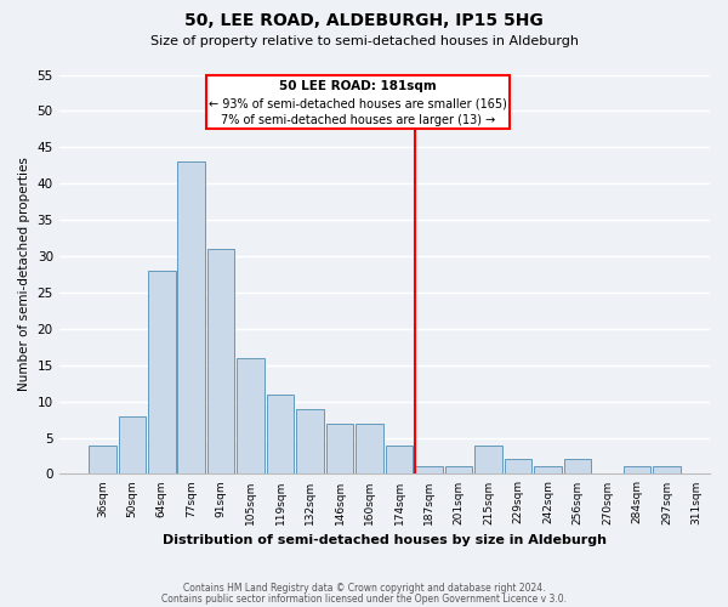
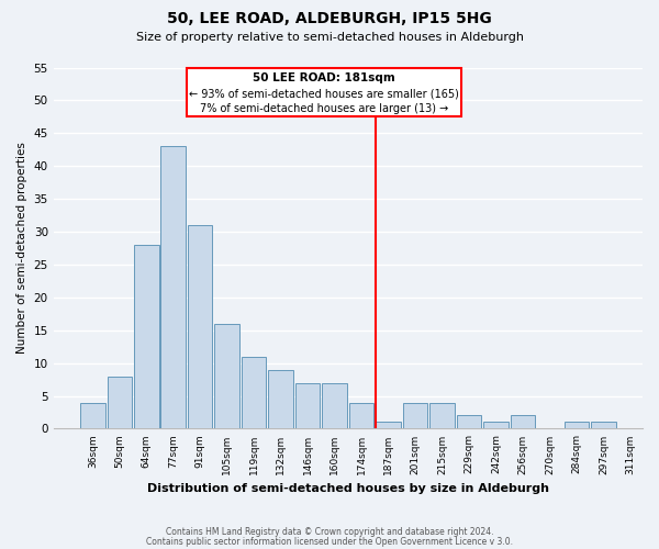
201sqm: 1 -> 4
